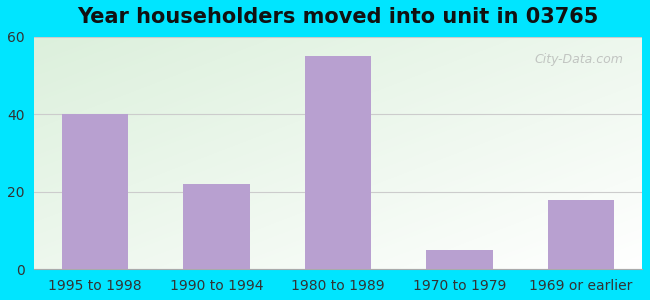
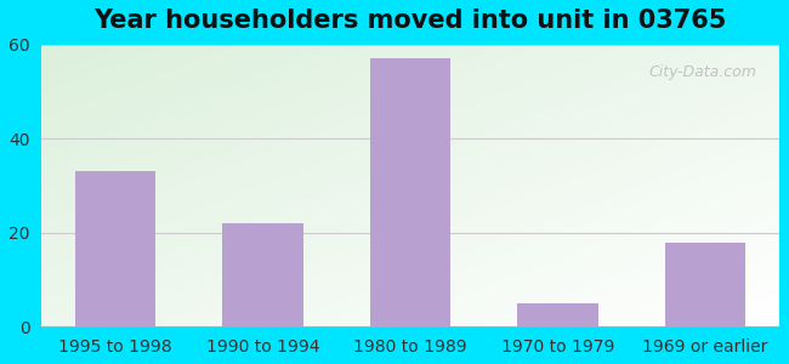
1995 to 1998: 40 -> 33
1980 to 1989: 55 -> 57
